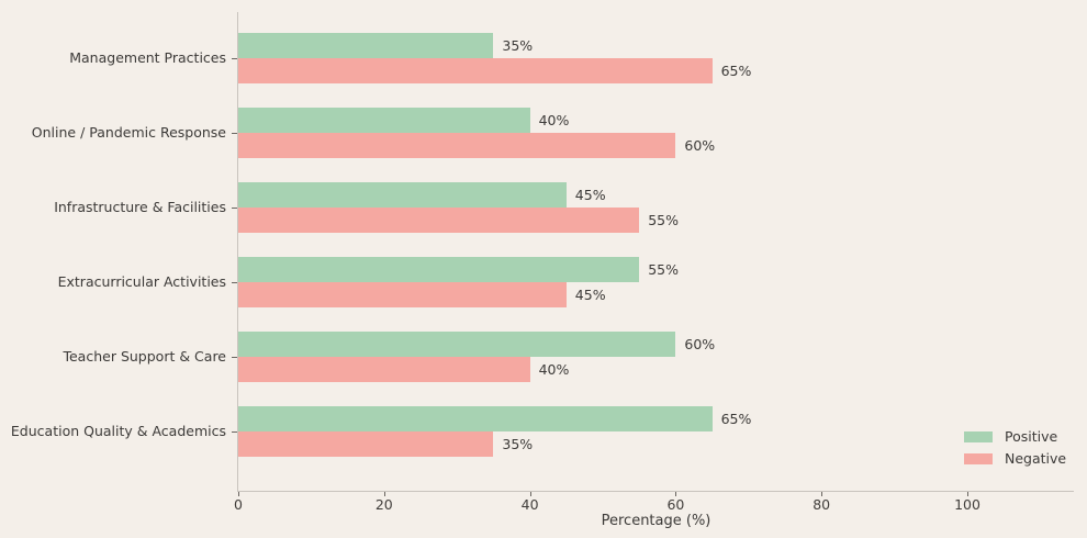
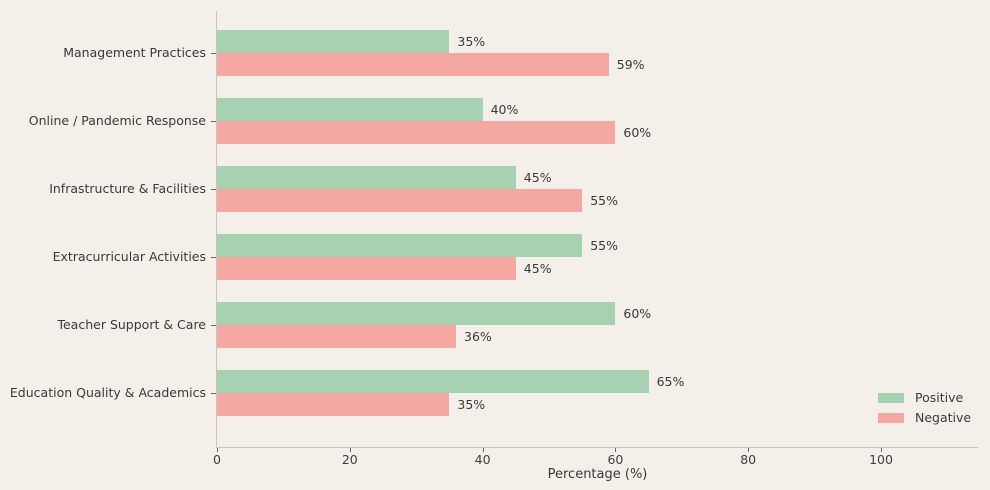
Negative/Management Practices: 65% -> 59%
Negative/Teacher Support & Care: 40% -> 36%
